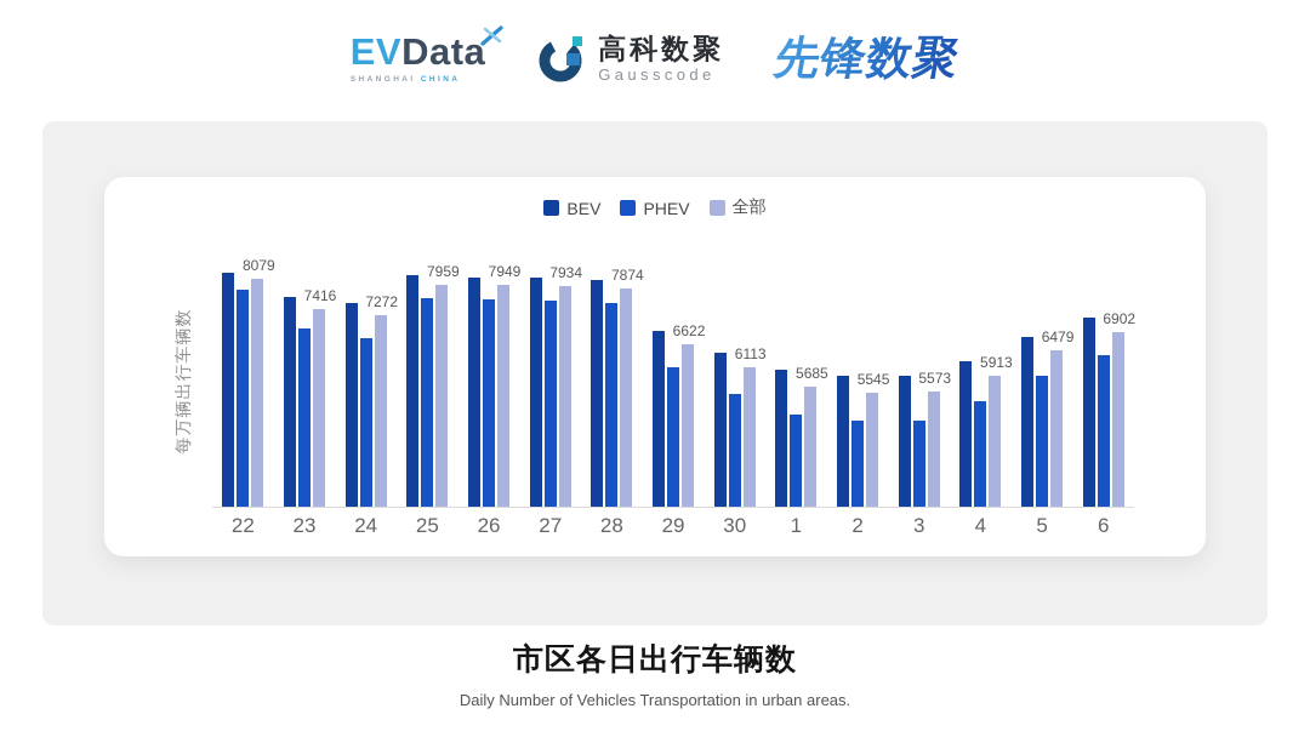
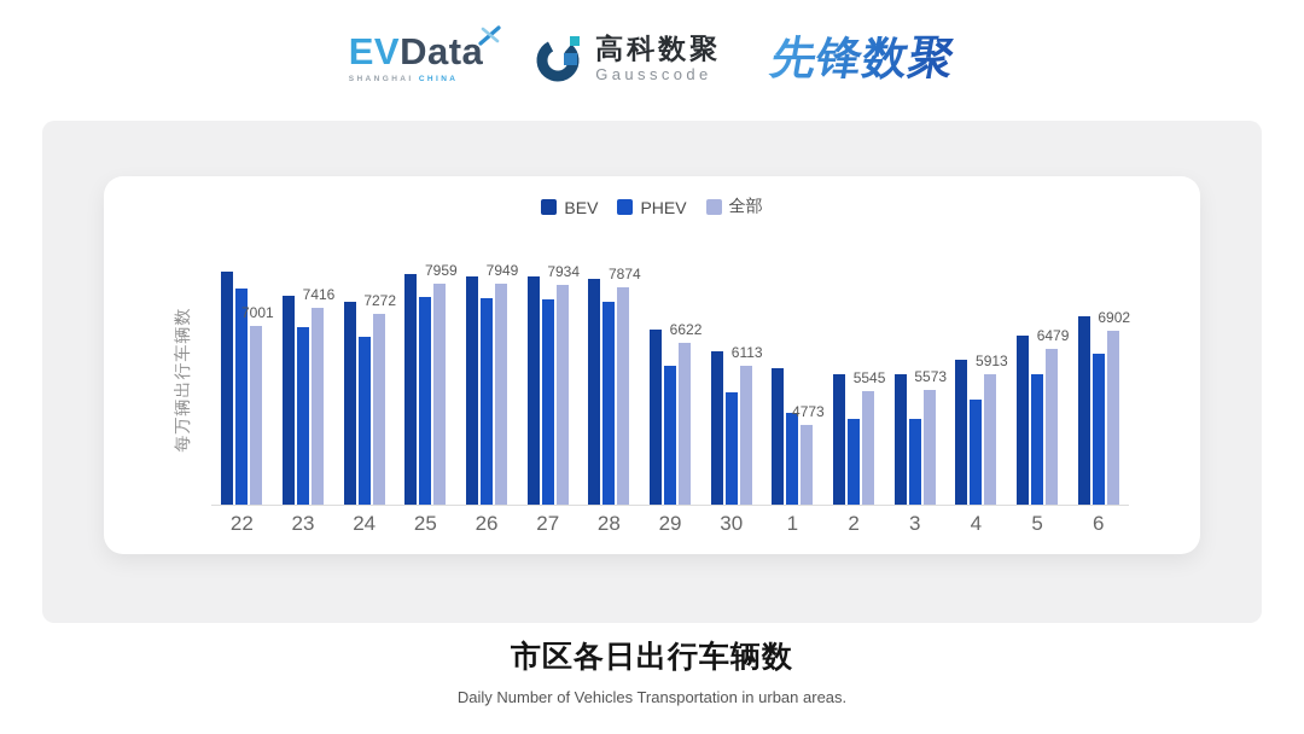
全部/22: 8079 -> 7001
全部/1: 5685 -> 4773
